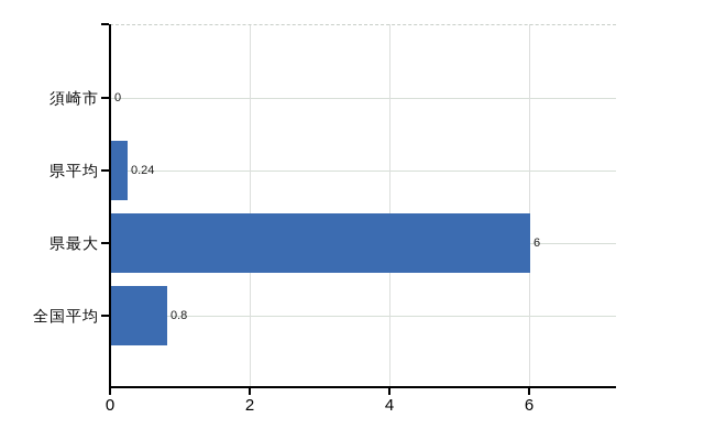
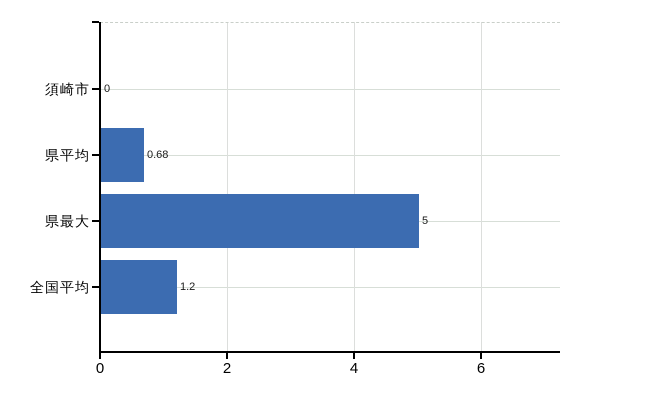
県平均: 0.24 -> 0.68
県最大: 6 -> 5
全国平均: 0.8 -> 1.2
